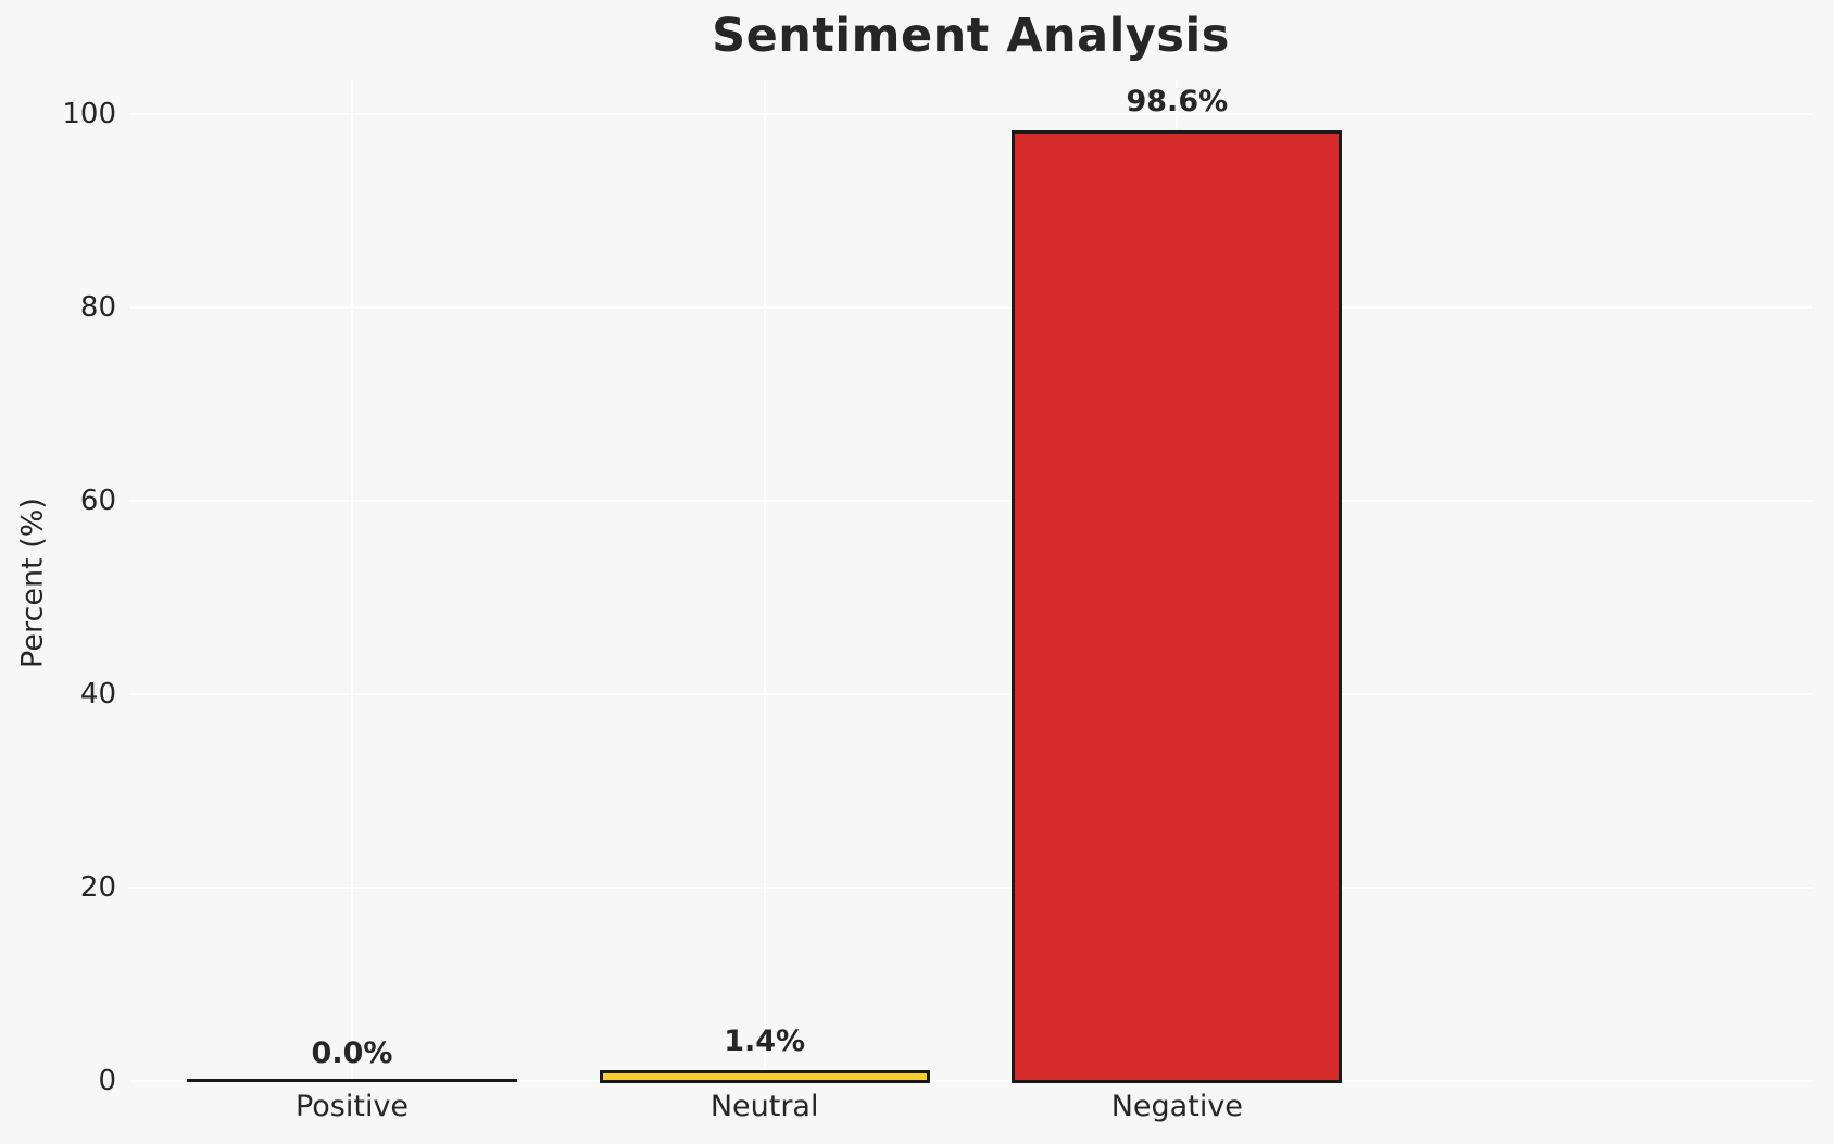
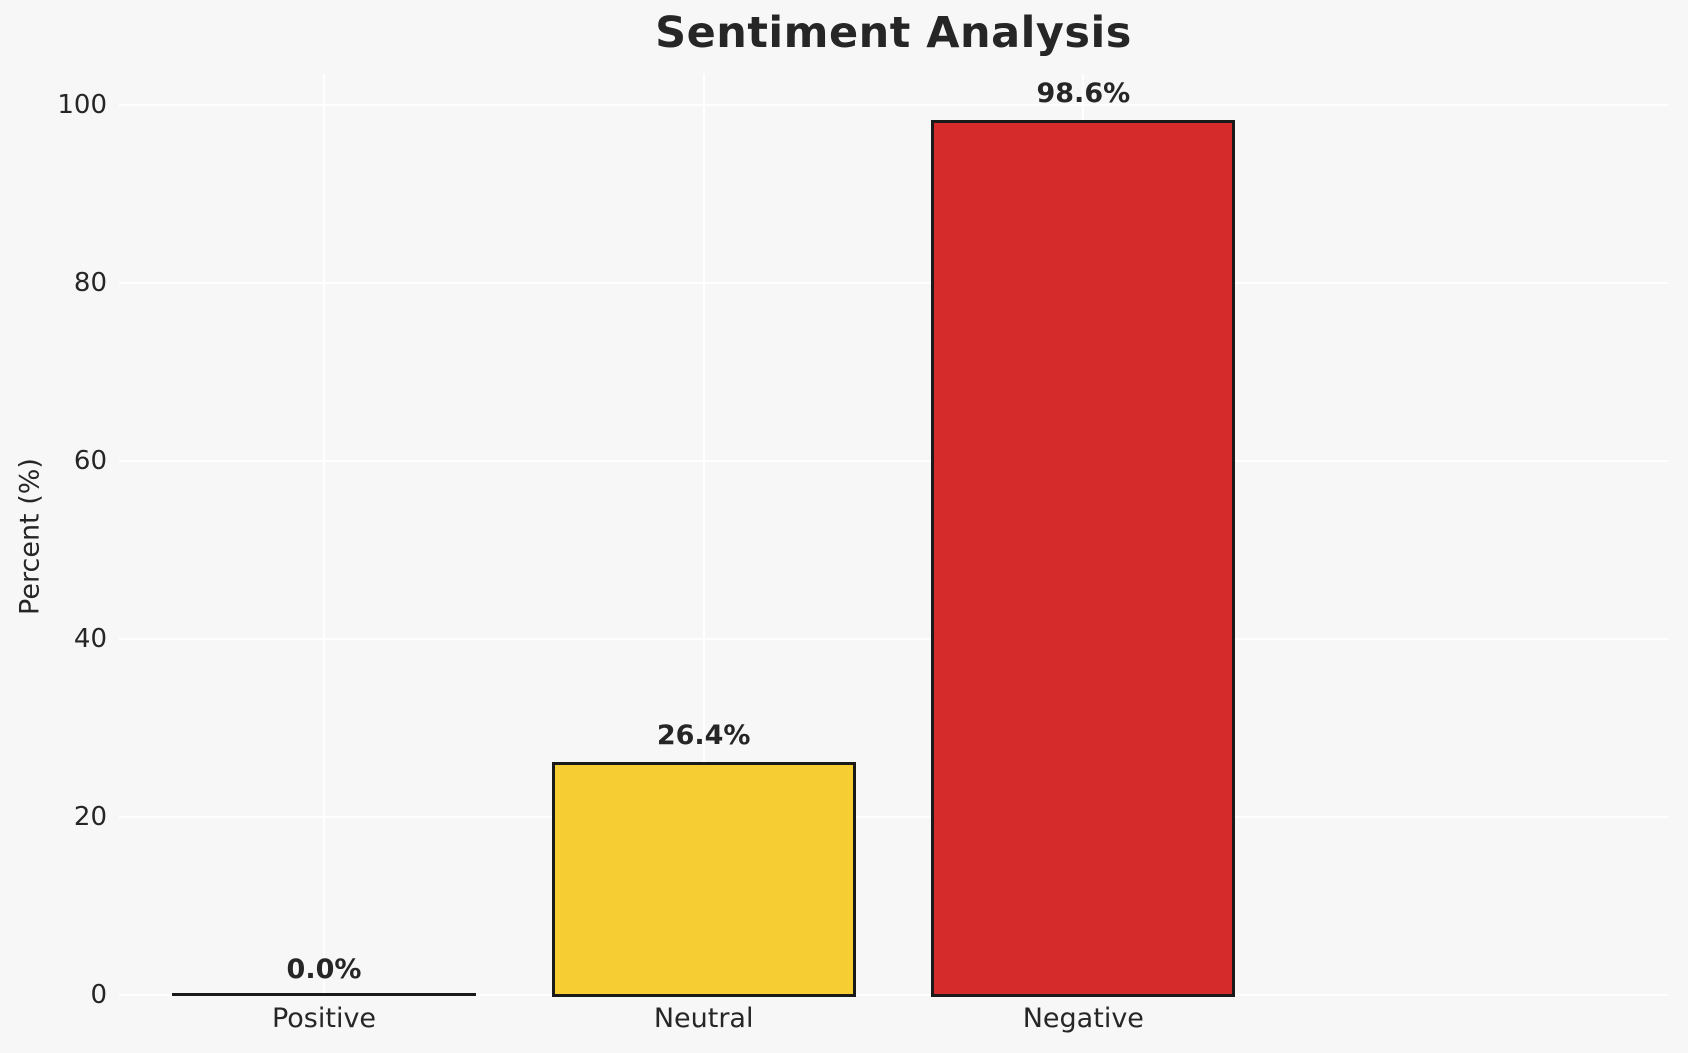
Neutral: 1.4% -> 26.4%
